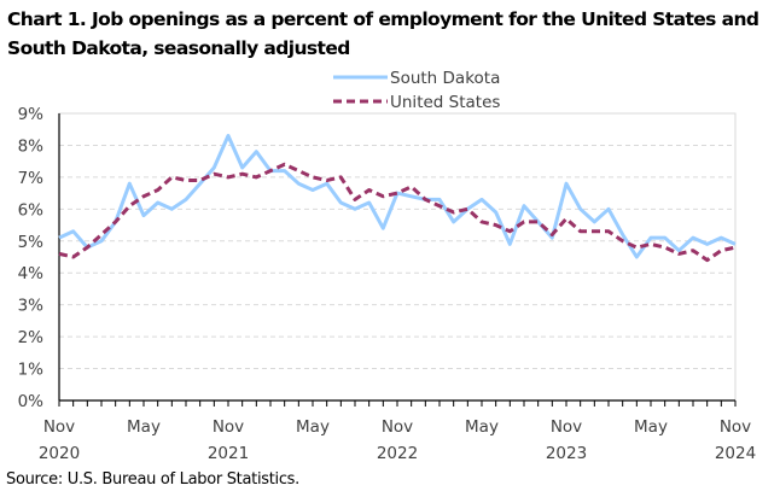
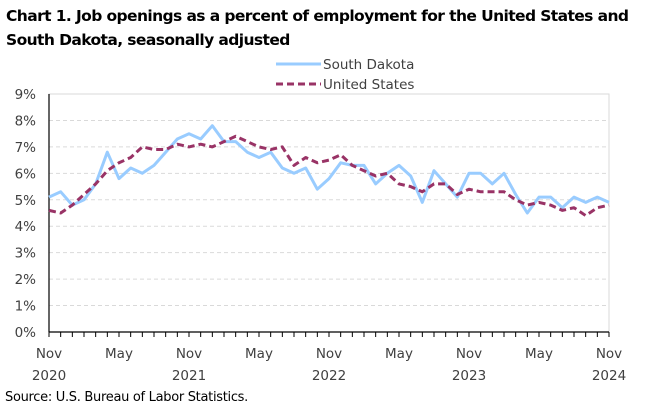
South Dakota/Nov 2021: 8.3% -> 7.5%
South Dakota/Nov 2022: 6.5% -> 5.8%
South Dakota/Nov 2023: 6.8% -> 6.0%
United States/Nov 2023: 5.7% -> 5.4%
